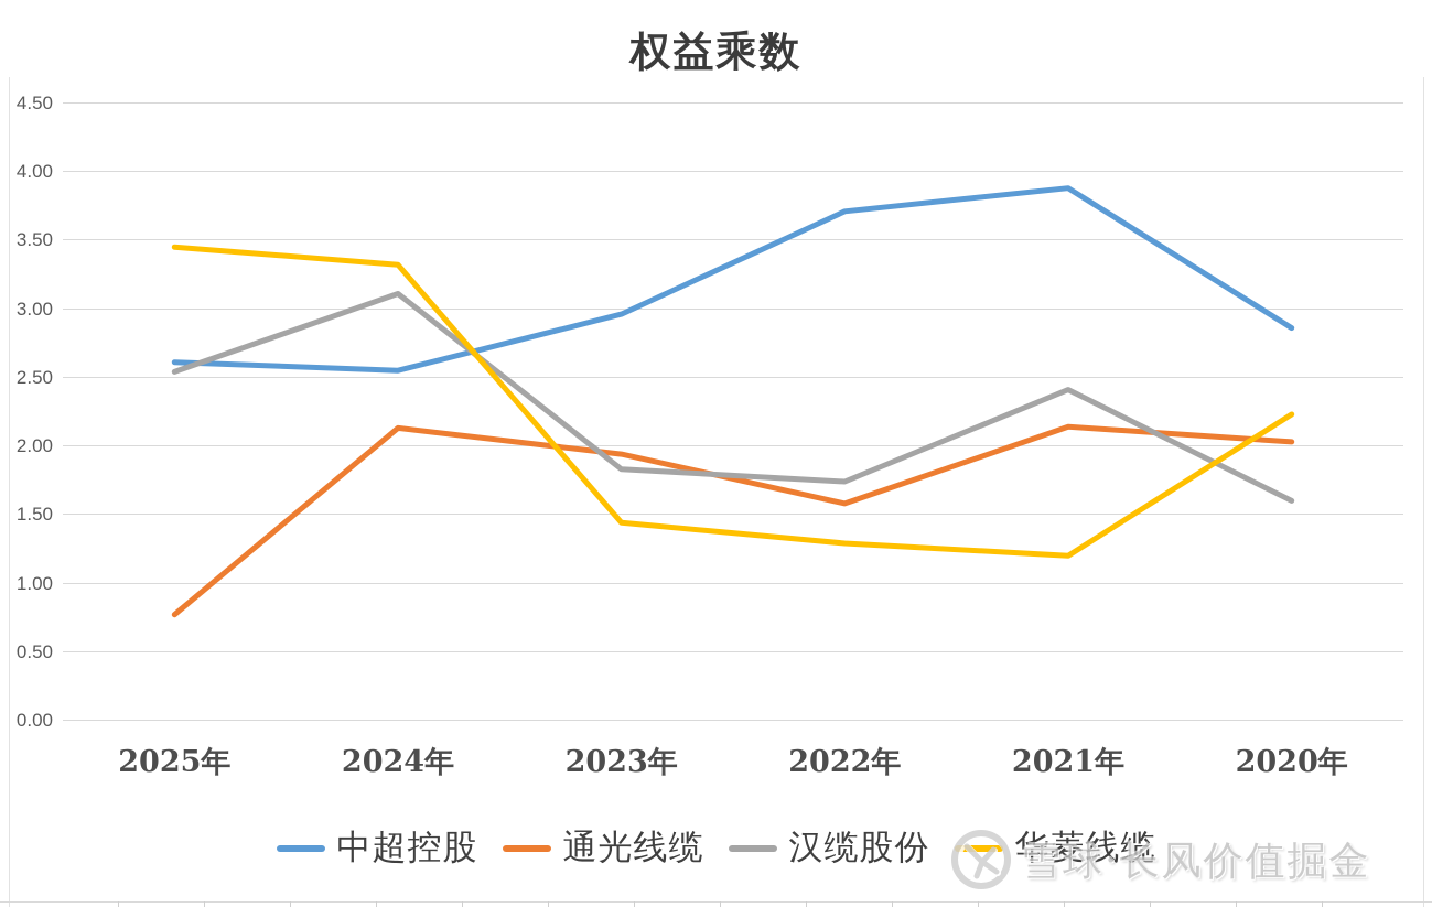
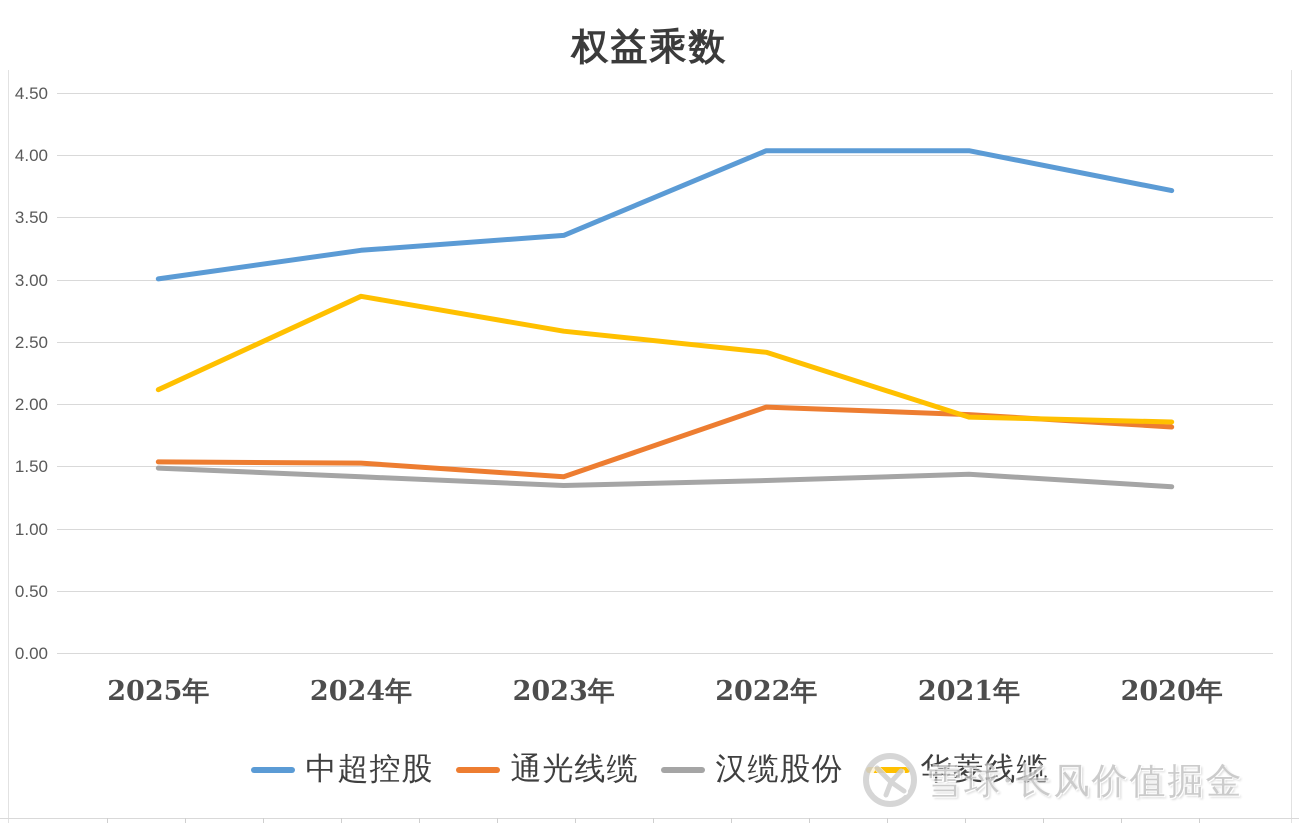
中超控股/2025年: 2.61 -> 3.01
通光线缆/2025年: 0.77 -> 1.54
汉缆股份/2025年: 2.54 -> 1.49
华菱线缆/2025年: 3.45 -> 2.12
中超控股/2024年: 2.55 -> 3.24
通光线缆/2024年: 2.13 -> 1.53
汉缆股份/2024年: 3.11 -> 1.42
华菱线缆/2024年: 3.32 -> 2.87
中超控股/2023年: 2.96 -> 3.36
通光线缆/2023年: 1.94 -> 1.42
汉缆股份/2023年: 1.83 -> 1.35
华菱线缆/2023年: 1.44 -> 2.59
中超控股/2022年: 3.71 -> 4.04
通光线缆/2022年: 1.58 -> 1.98
汉缆股份/2022年: 1.74 -> 1.39
华菱线缆/2022年: 1.29 -> 2.42
中超控股/2021年: 3.88 -> 4.04
通光线缆/2021年: 2.14 -> 1.92
汉缆股份/2021年: 2.41 -> 1.44
华菱线缆/2021年: 1.20 -> 1.90
中超控股/2020年: 2.86 -> 3.72
通光线缆/2020年: 2.03 -> 1.82
汉缆股份/2020年: 1.60 -> 1.34
华菱线缆/2020年: 2.23 -> 1.86
